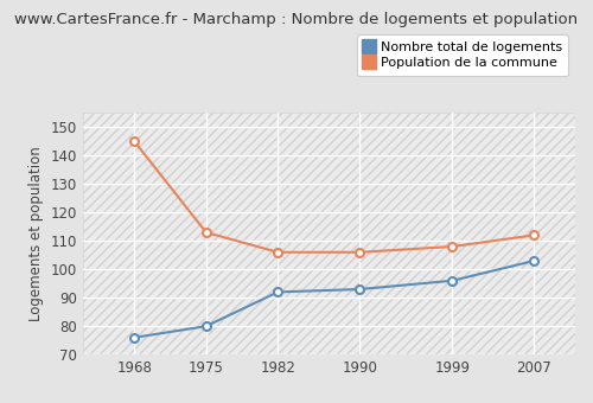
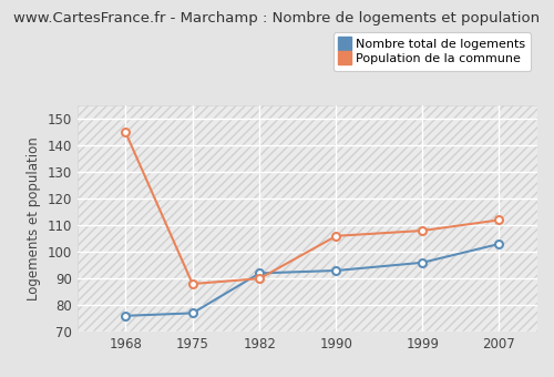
Nombre total de logements/1975: 80 -> 77
Population de la commune/1975: 113 -> 88
Population de la commune/1982: 106 -> 90
